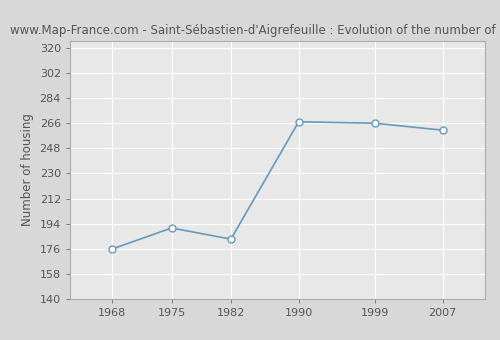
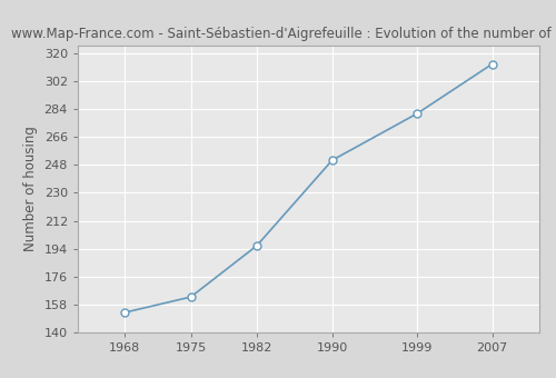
1968: 176 -> 153
1975: 191 -> 163
1982: 183 -> 196
1990: 267 -> 251
1999: 266 -> 281
2007: 261 -> 313
